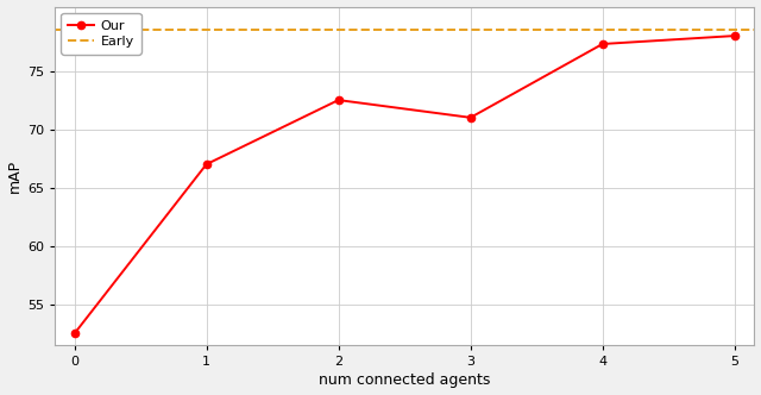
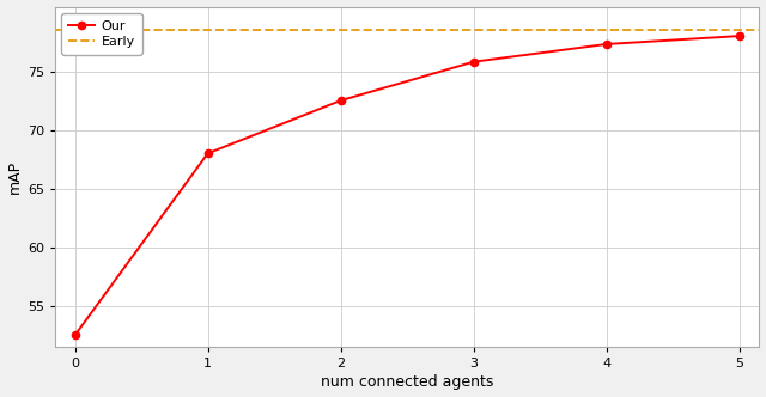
1: 67.0 -> 68.0
3: 71.0 -> 75.8
